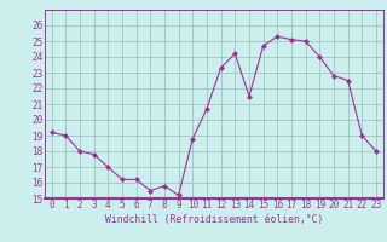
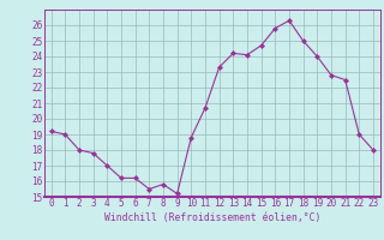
14: 21.5 -> 24.1
16: 25.3 -> 25.8
17: 25.1 -> 26.3
